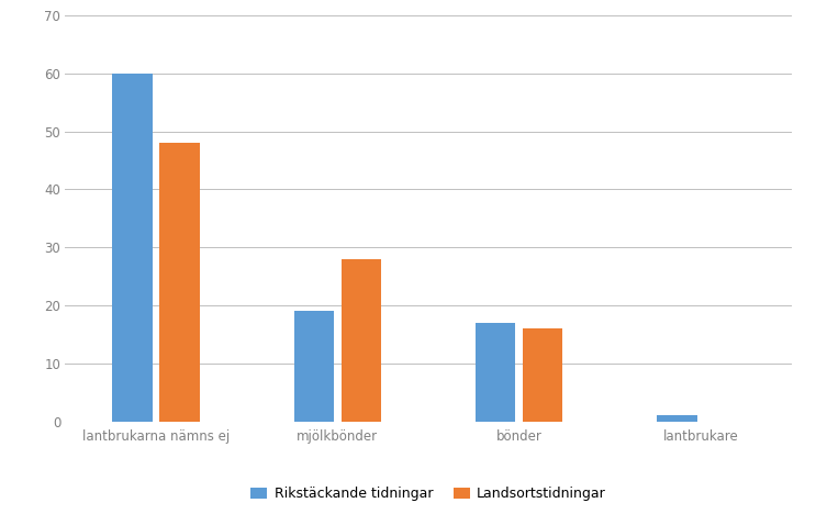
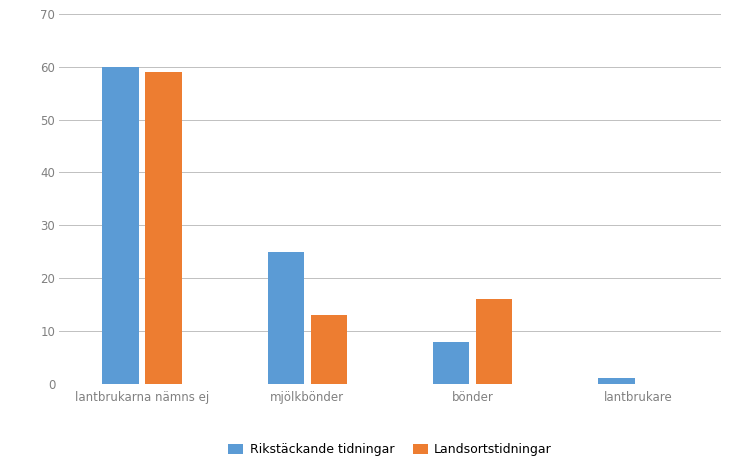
Landsortstidningar/lantbrukarna nämns ej: 48 -> 59
Rikstäckande tidningar/mjölkbönder: 19 -> 25
Landsortstidningar/mjölkbönder: 28 -> 13
Rikstäckande tidningar/bönder: 17 -> 8
